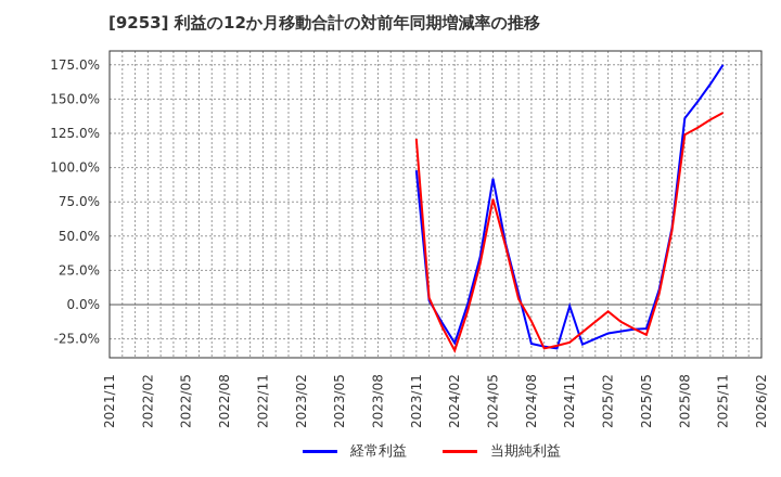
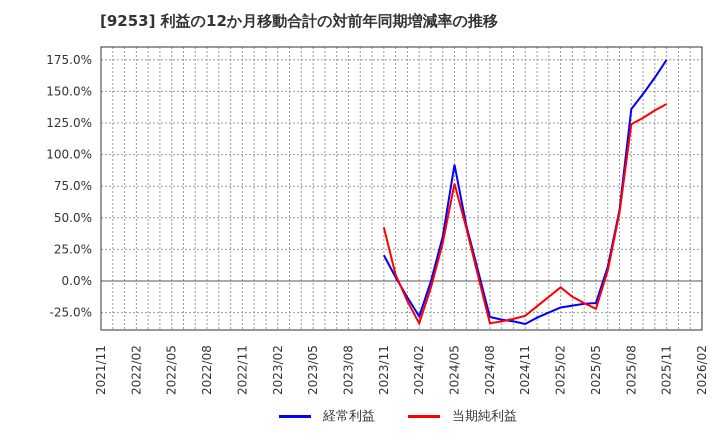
経常利益/2023/11: 98% -> 20%
当期純利益/2023/11: 121% -> 42%
当期純利益/2024/08: -12% -> -34%
経常利益/2024/11: -1% -> -34%
